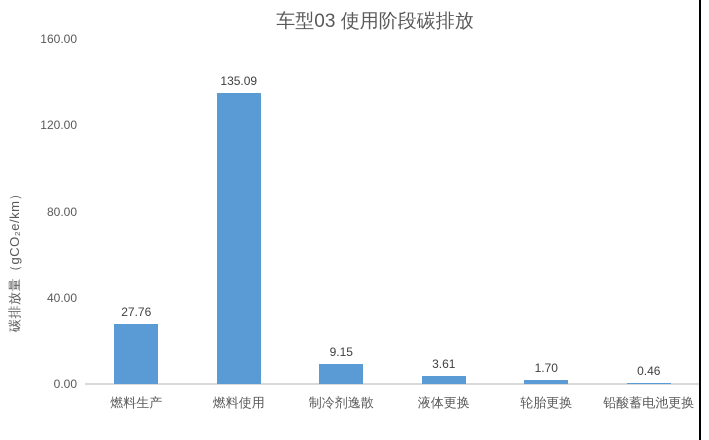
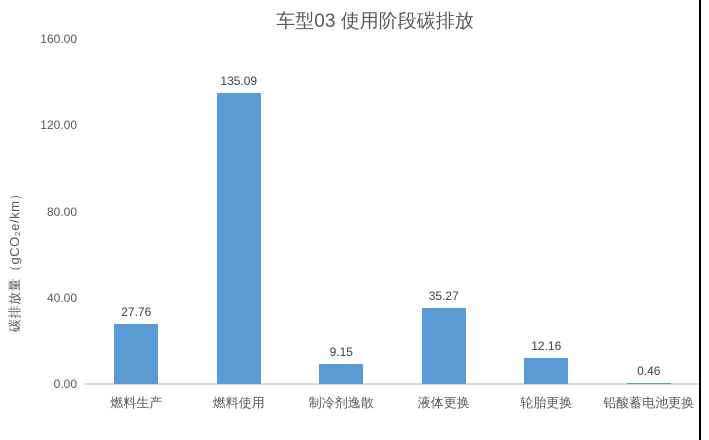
液体更换: 3.61 -> 35.27
轮胎更换: 1.70 -> 12.16
